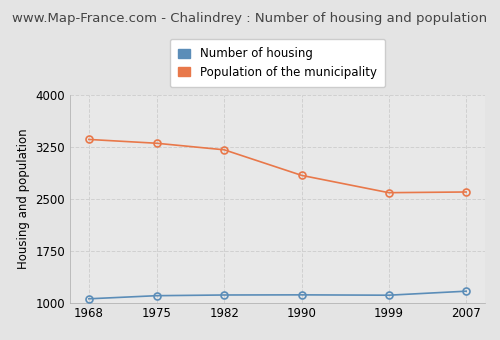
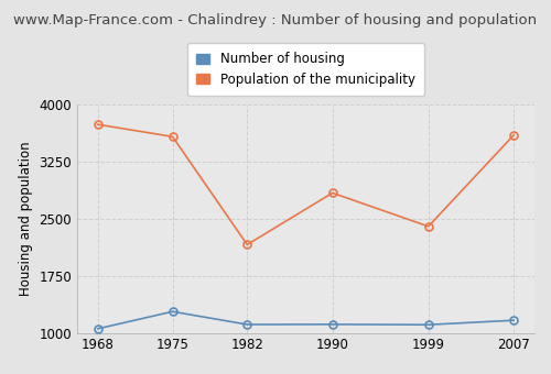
Population of the municipality/1968: 3360 -> 3740
Number of housing/1975: 1100 -> 1280
Population of the municipality/1975: 3300 -> 3580
Population of the municipality/1982: 3210 -> 2160
Population of the municipality/1999: 2590 -> 2400
Population of the municipality/2007: 2600 -> 3600
